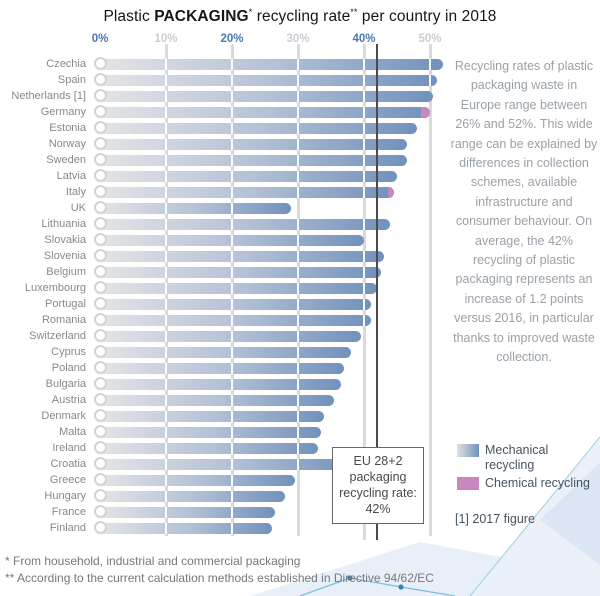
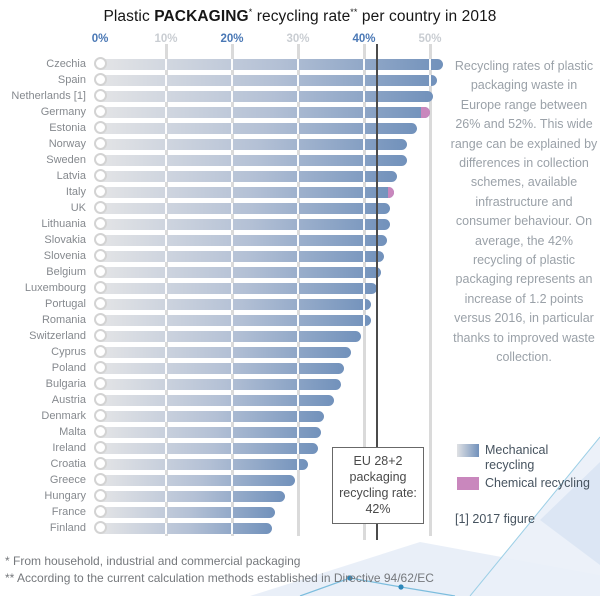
Mechanical recycling/UK: 29% -> 44%
Mechanical recycling/Slovakia: 40% -> 44%
Mechanical recycling/Croatia: 39% -> 32%
